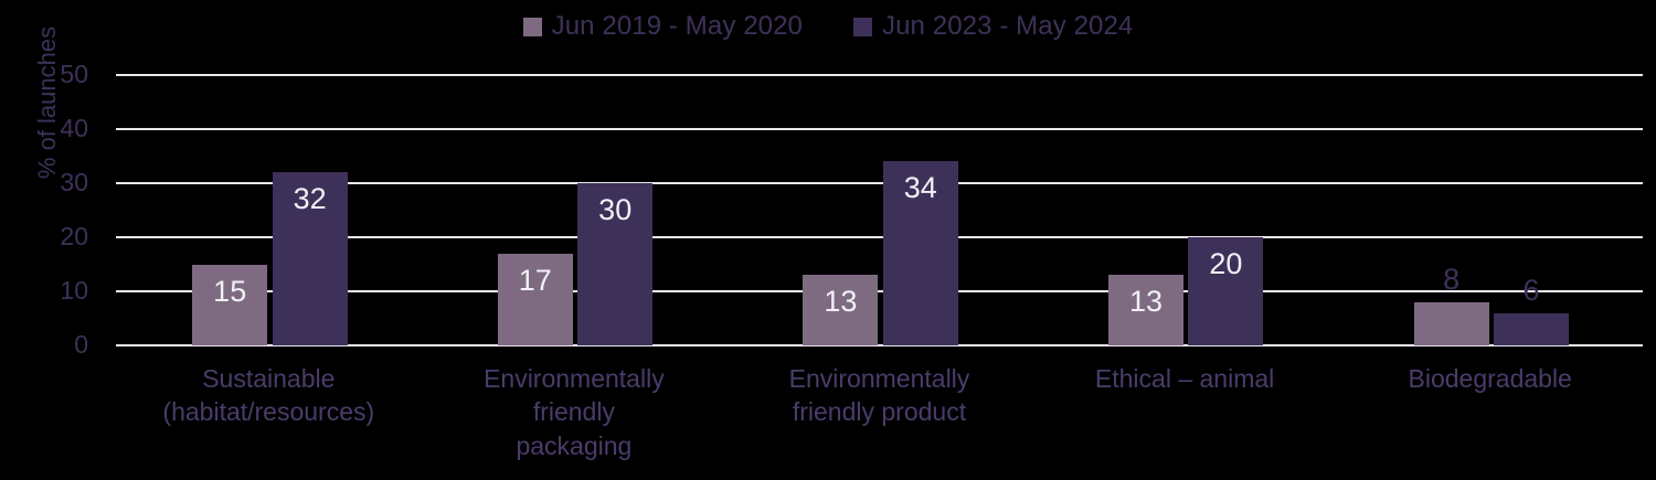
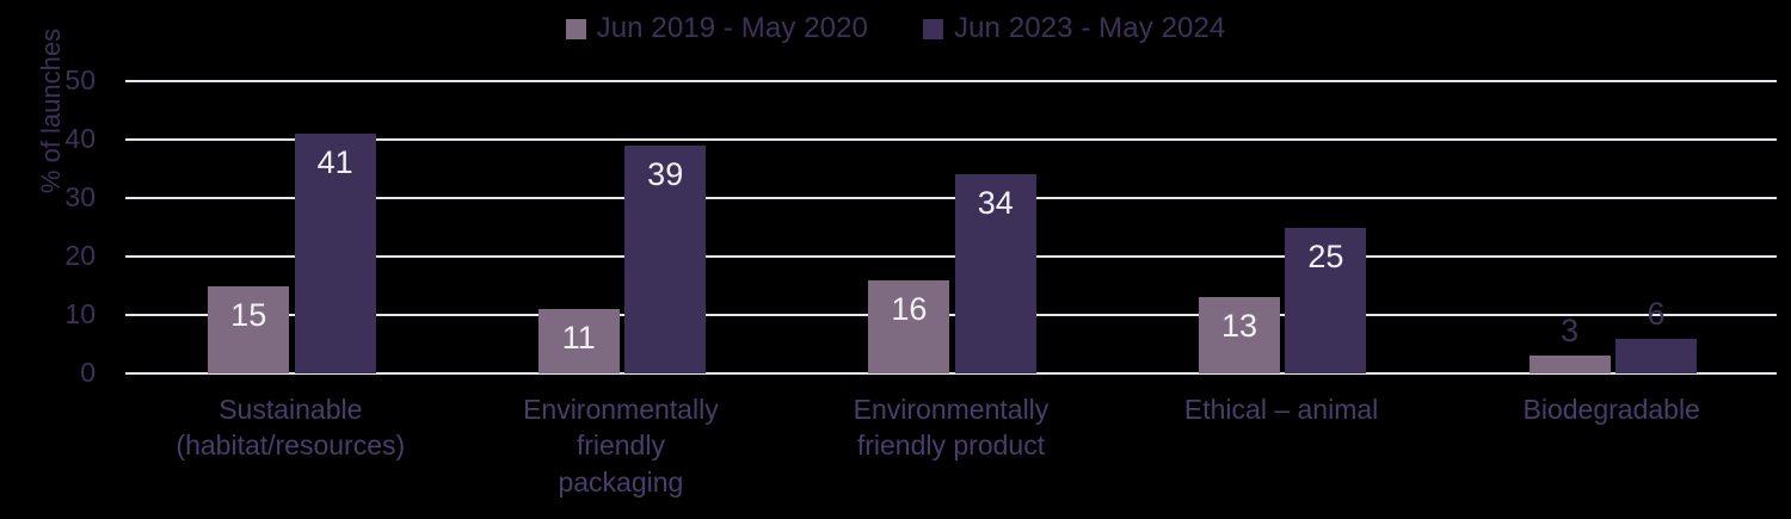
Jun 2023 - May 2024/Sustainable (habitat/resources): 32 -> 41
Jun 2019 - May 2020/Environmentally friendly packaging: 17 -> 11
Jun 2023 - May 2024/Environmentally friendly packaging: 30 -> 39
Jun 2019 - May 2020/Environmentally friendly product: 13 -> 16
Jun 2023 - May 2024/Ethical – animal: 20 -> 25
Jun 2019 - May 2020/Biodegradable: 8 -> 3
